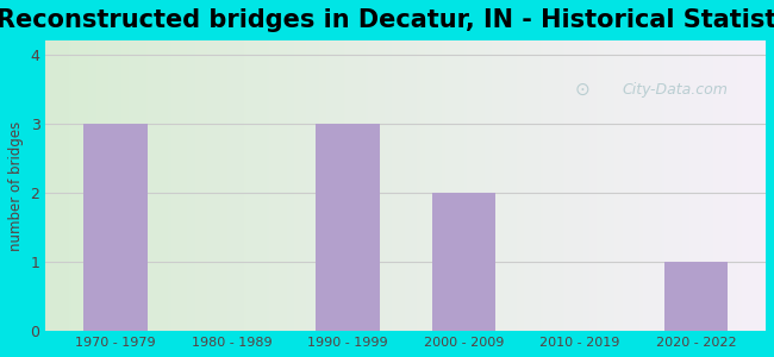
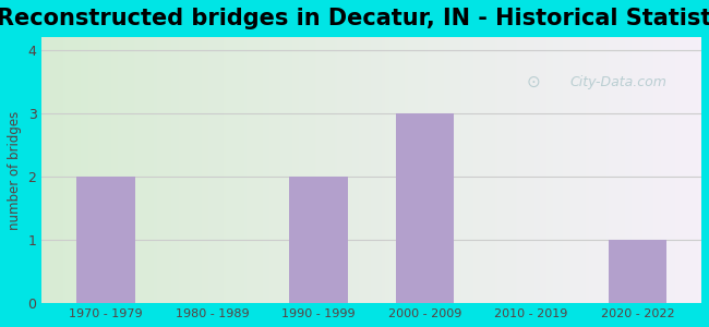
1970 - 1979: 3 -> 2
1990 - 1999: 3 -> 2
2000 - 2009: 2 -> 3
